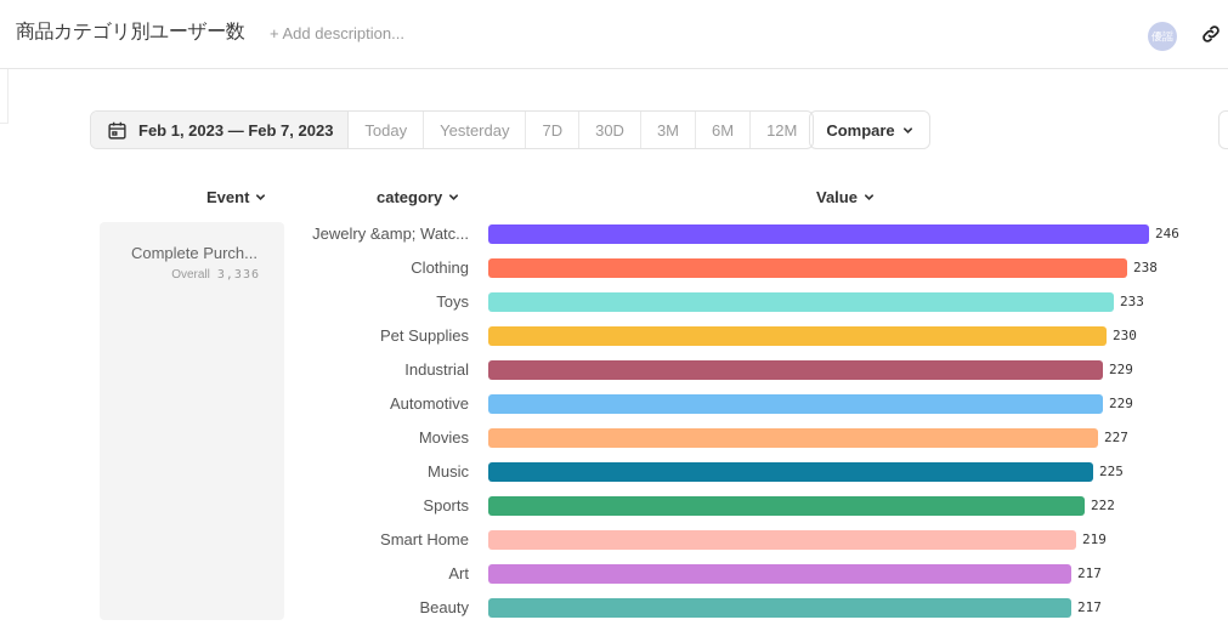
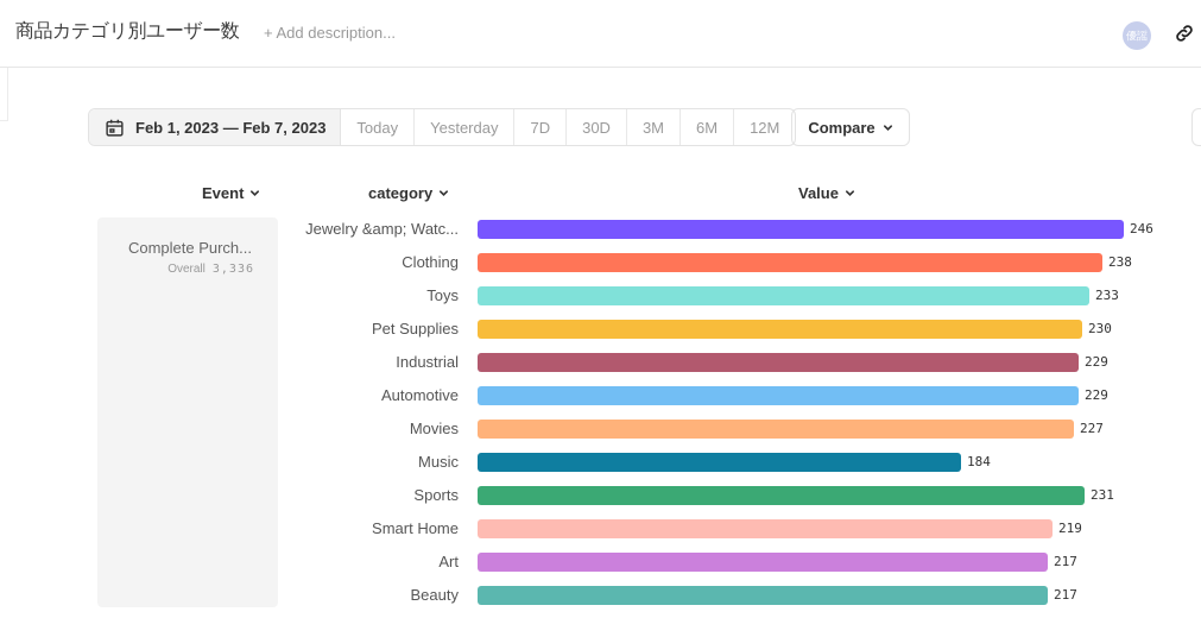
Music: 225 -> 184
Sports: 222 -> 231
